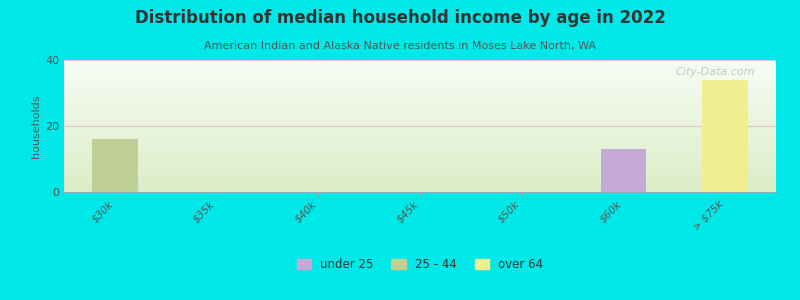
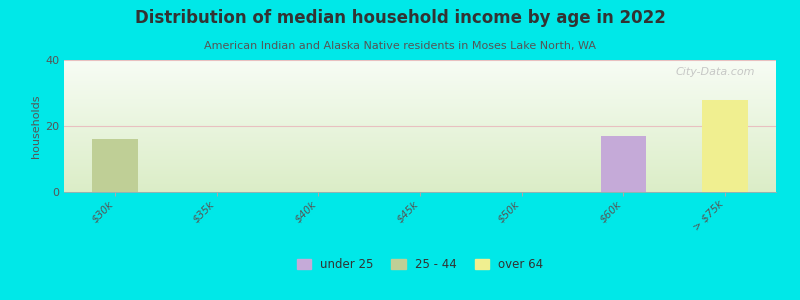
$60k: 13 -> 17
> $75k: 34 -> 28
